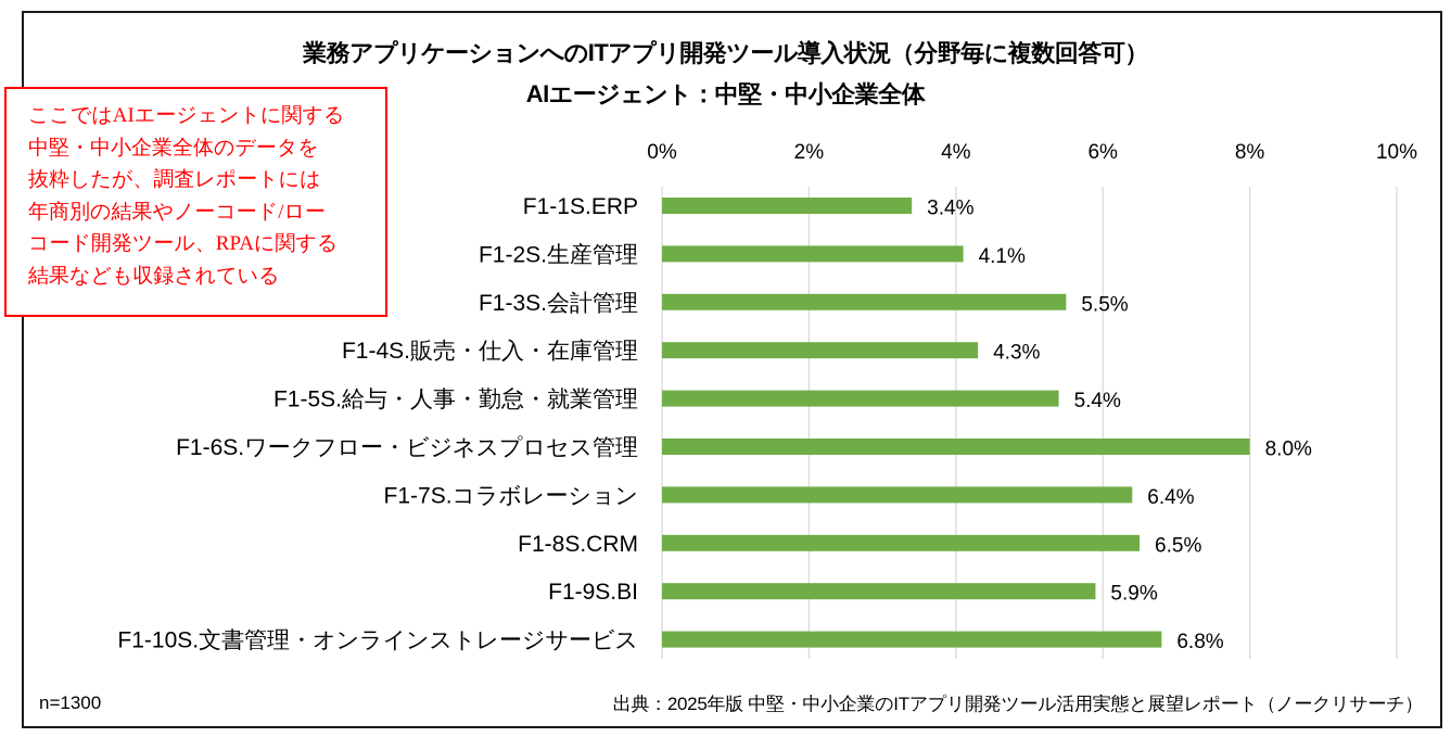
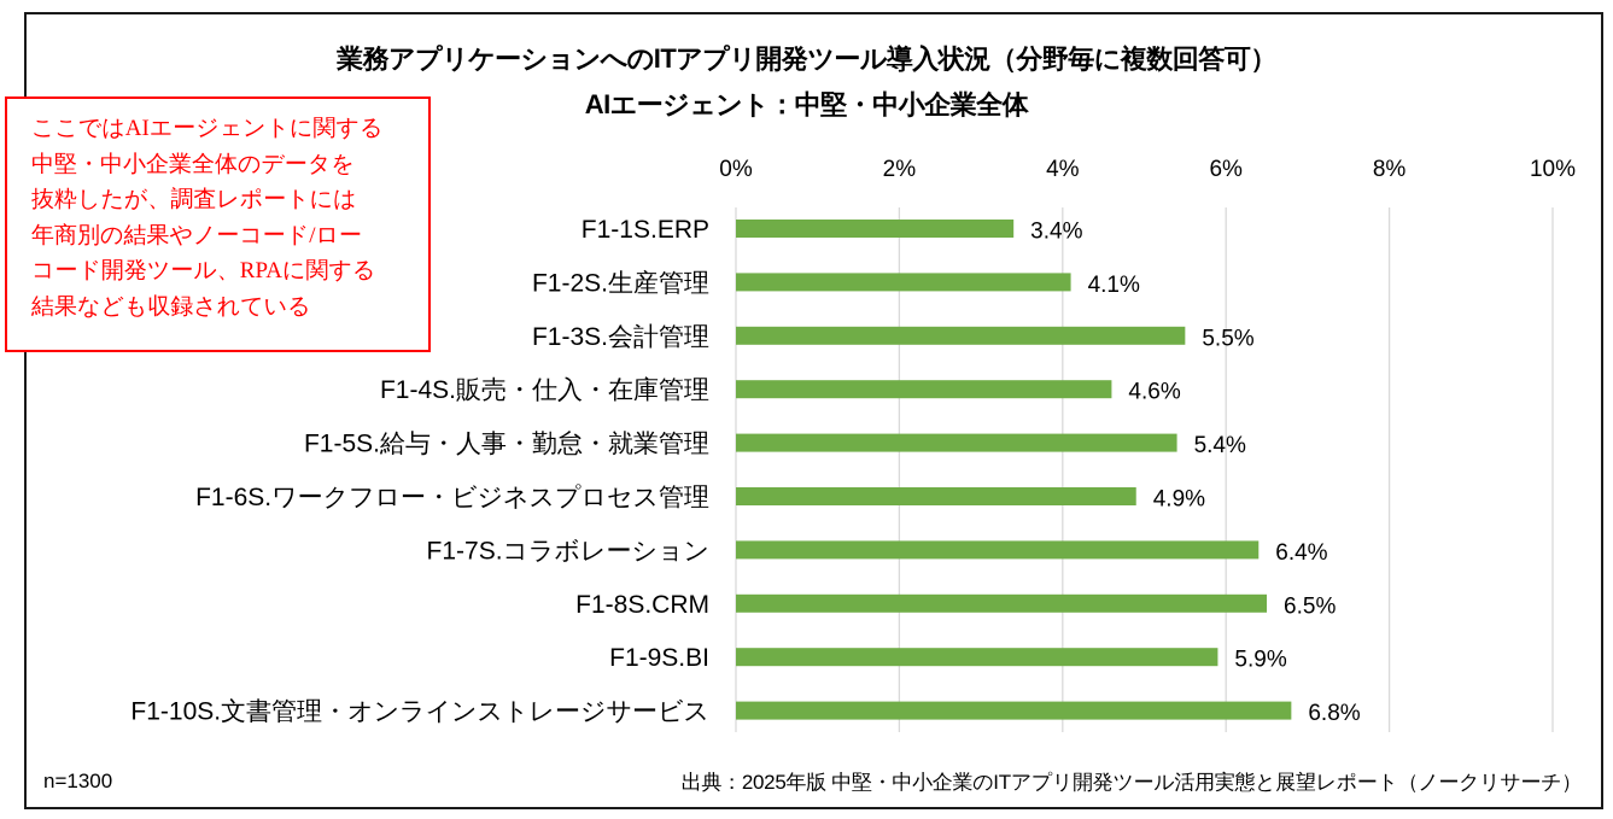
F1-4S.販売・仕入・在庫管理: 4.3% -> 4.6%
F1-6S.ワークフロー・ビジネスプロセス管理: 8.0% -> 4.9%
